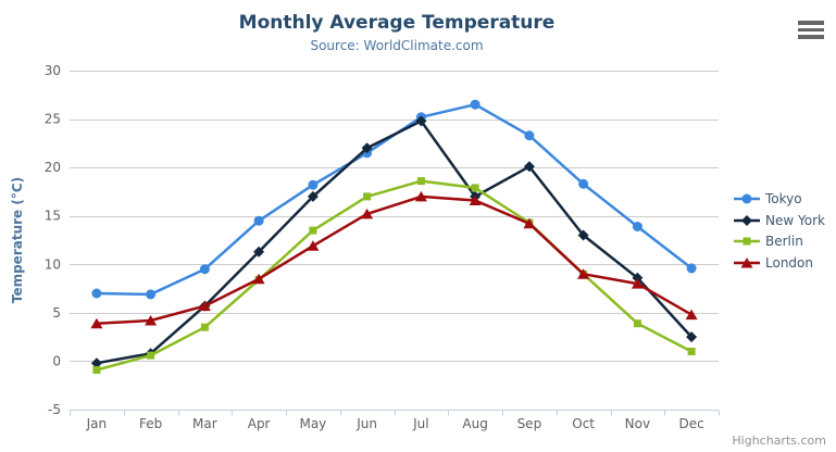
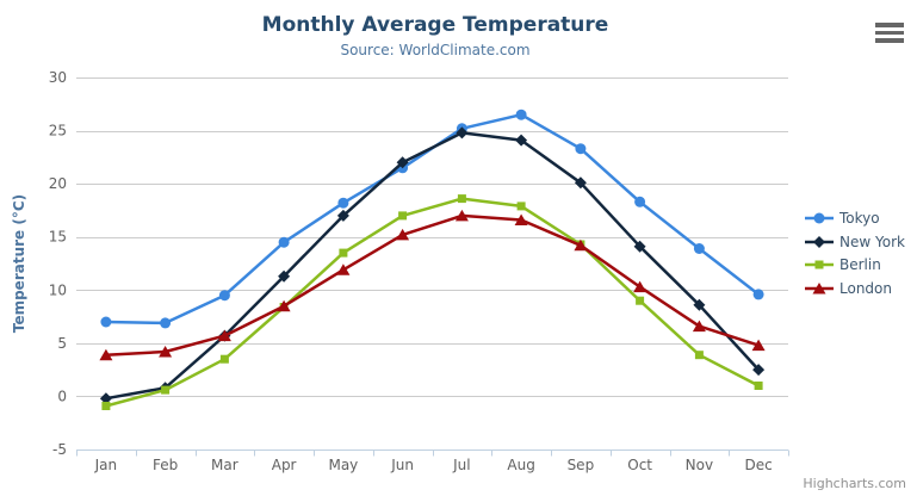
New York/Aug: 17 -> 24
New York/Oct: 13 -> 14
London/Oct: 9 -> 10
London/Nov: 8 -> 7
